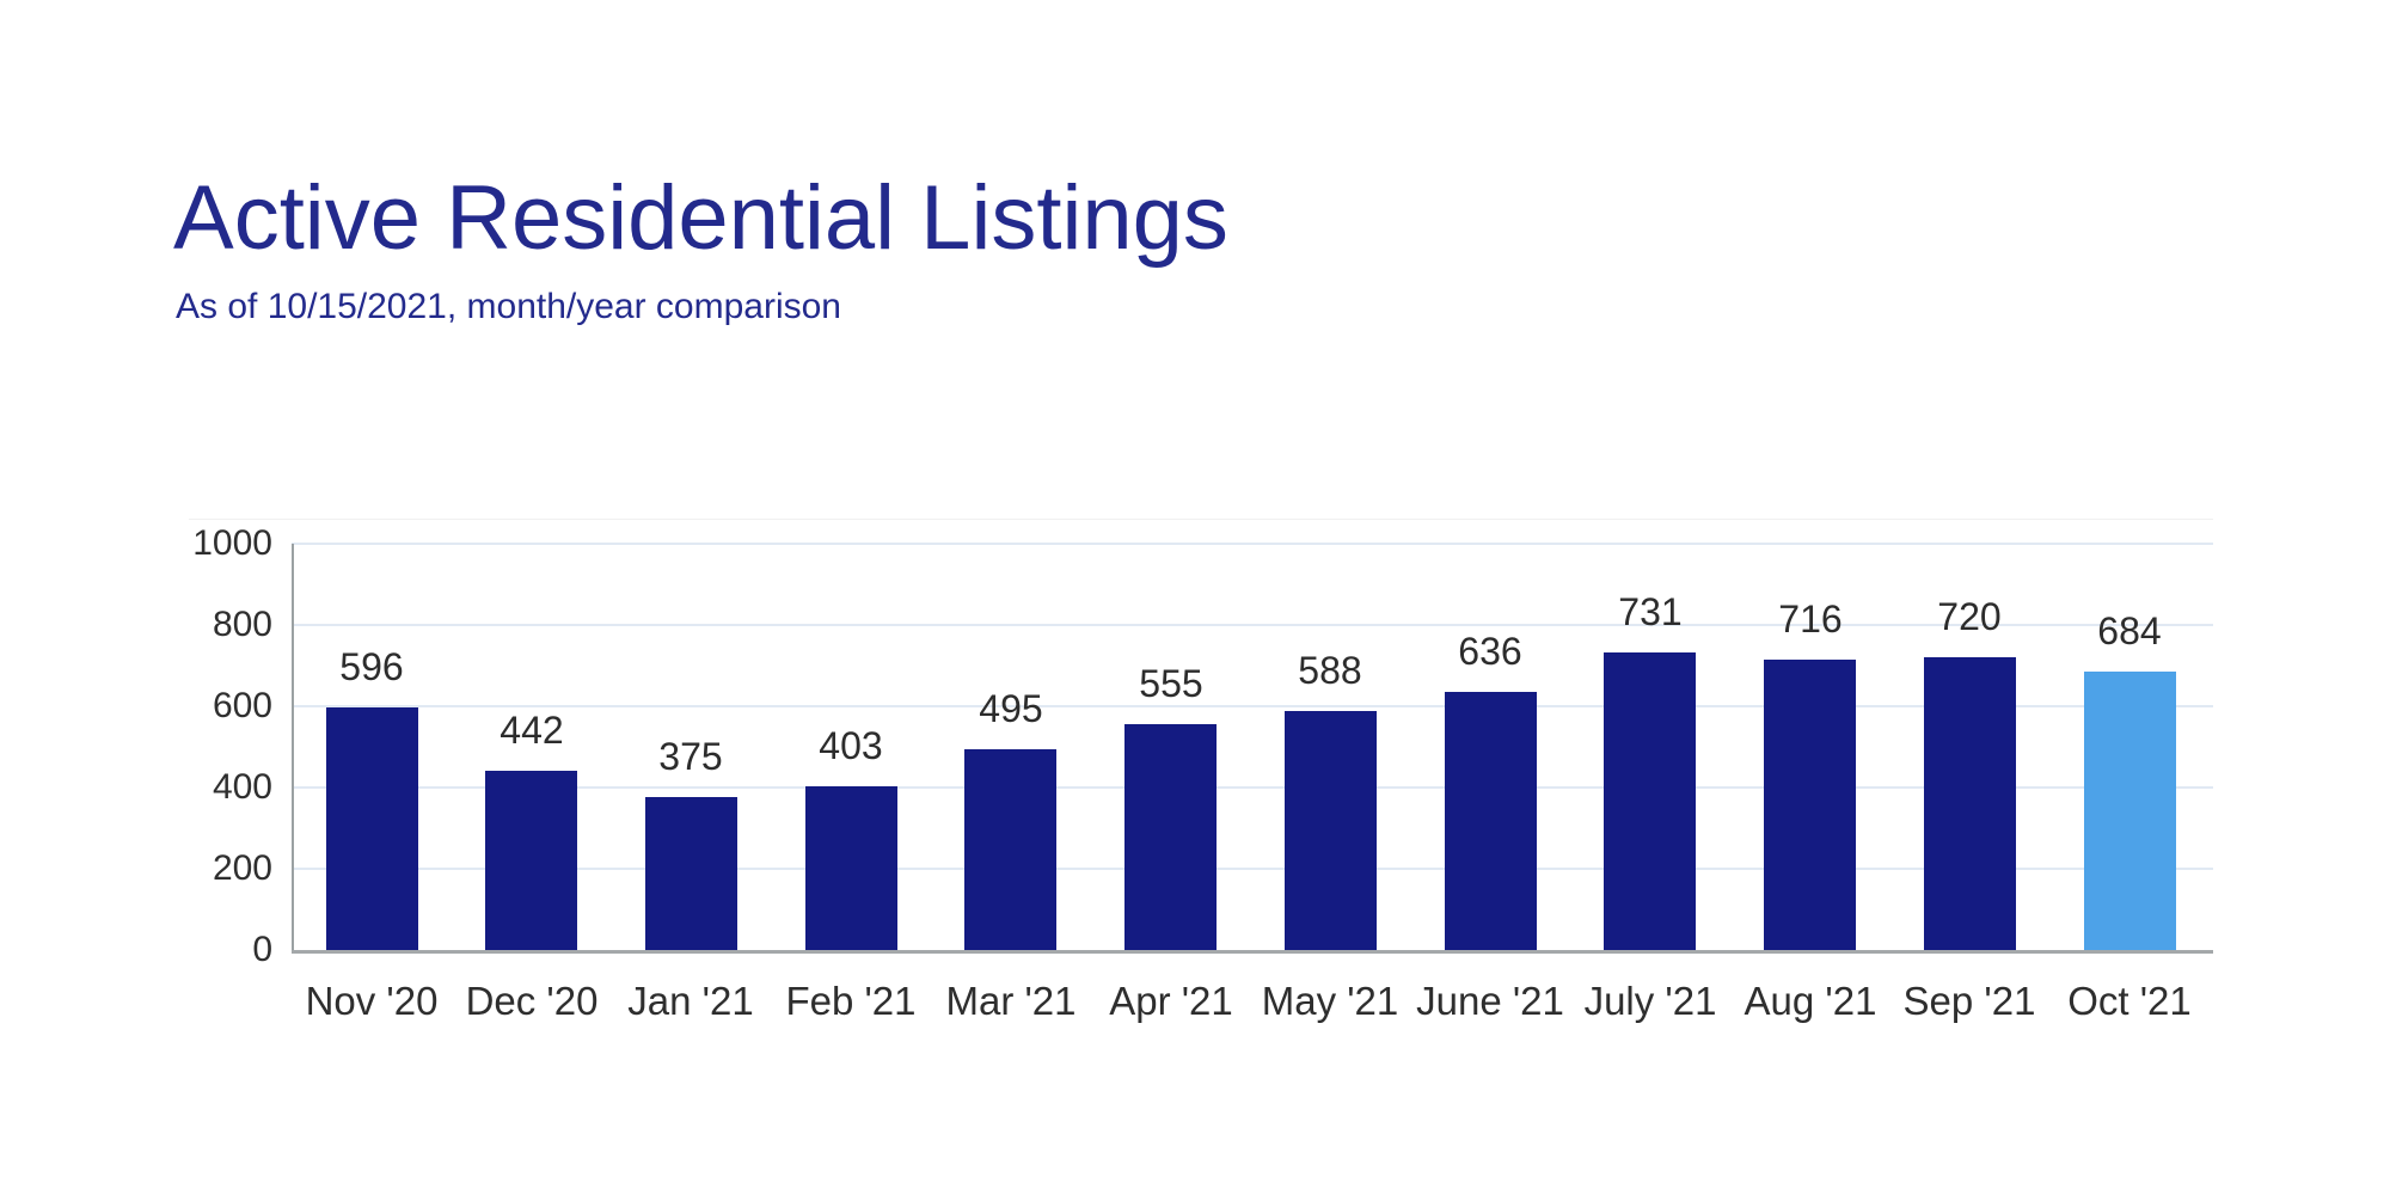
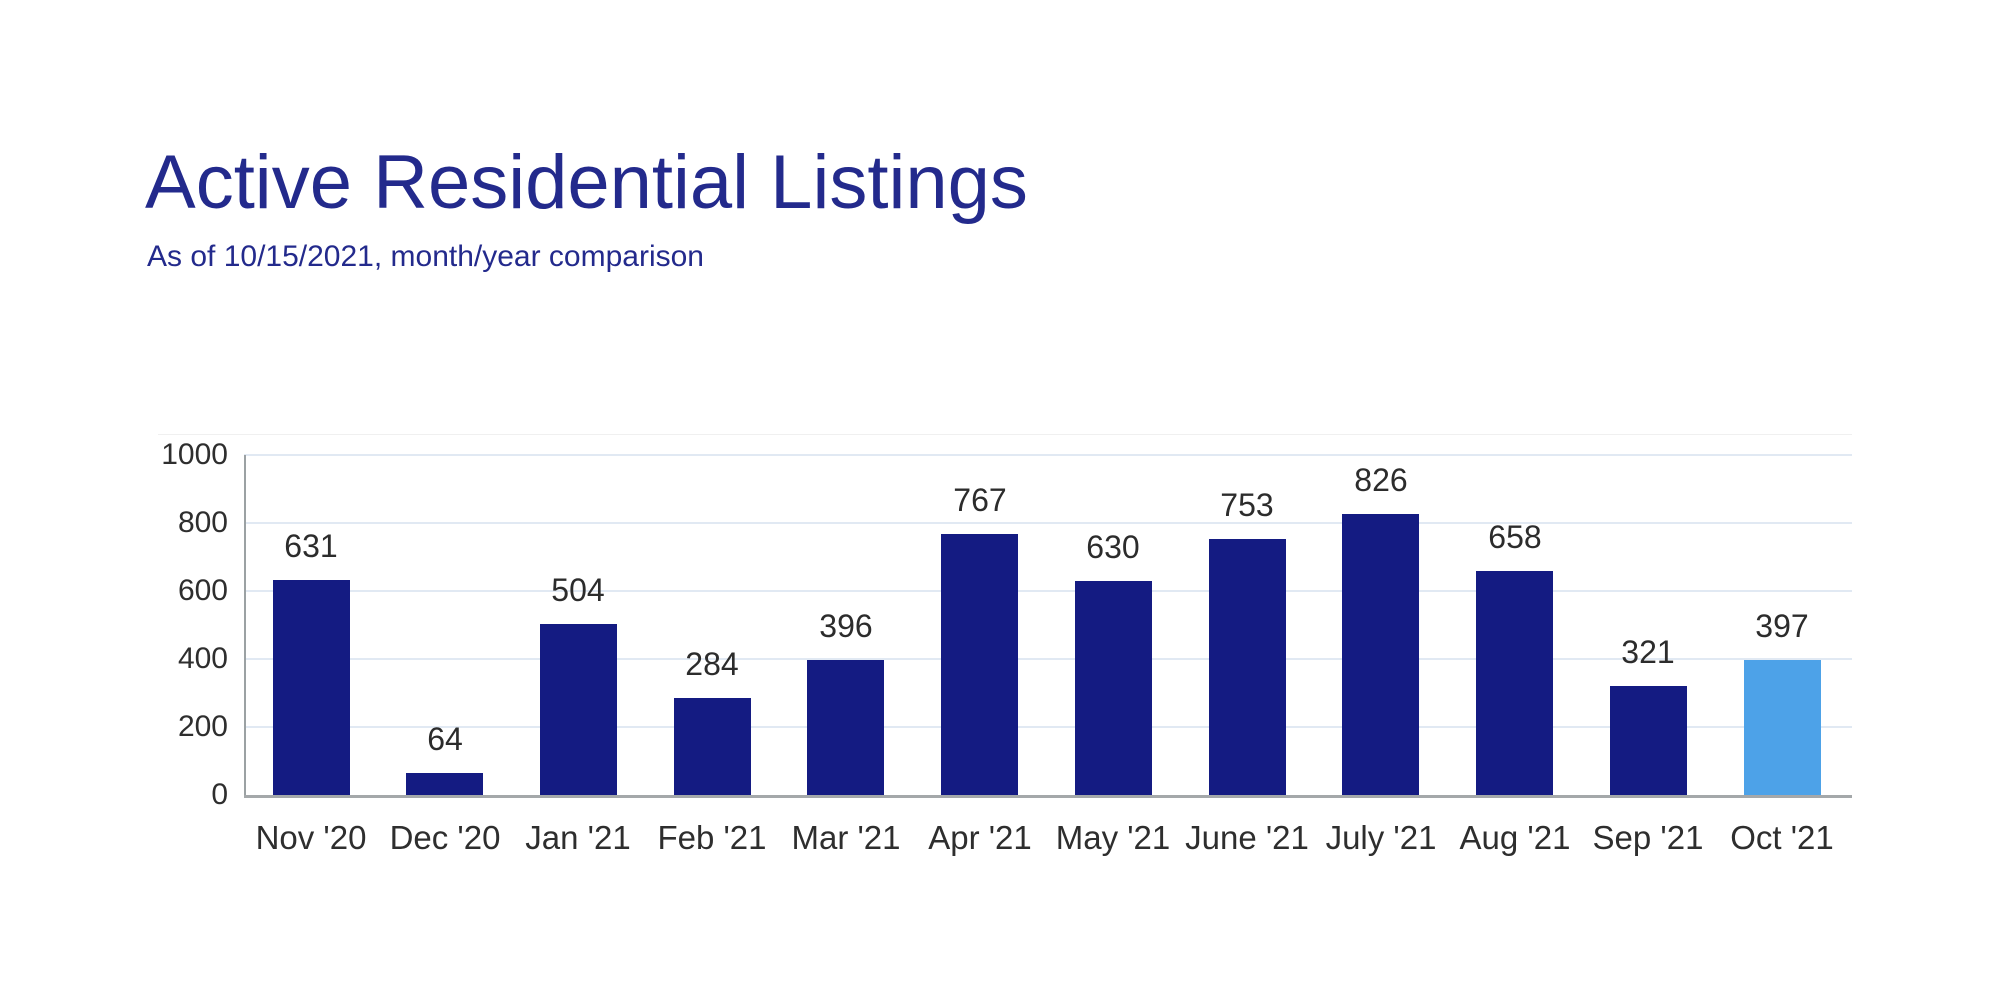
Nov '20: 596 -> 631
Dec '20: 442 -> 64
Jan '21: 375 -> 504
Feb '21: 403 -> 284
Mar '21: 495 -> 396
Apr '21: 555 -> 767
May '21: 588 -> 630
June '21: 636 -> 753
July '21: 731 -> 826
Aug '21: 716 -> 658
Sep '21: 720 -> 321
Oct '21: 684 -> 397
